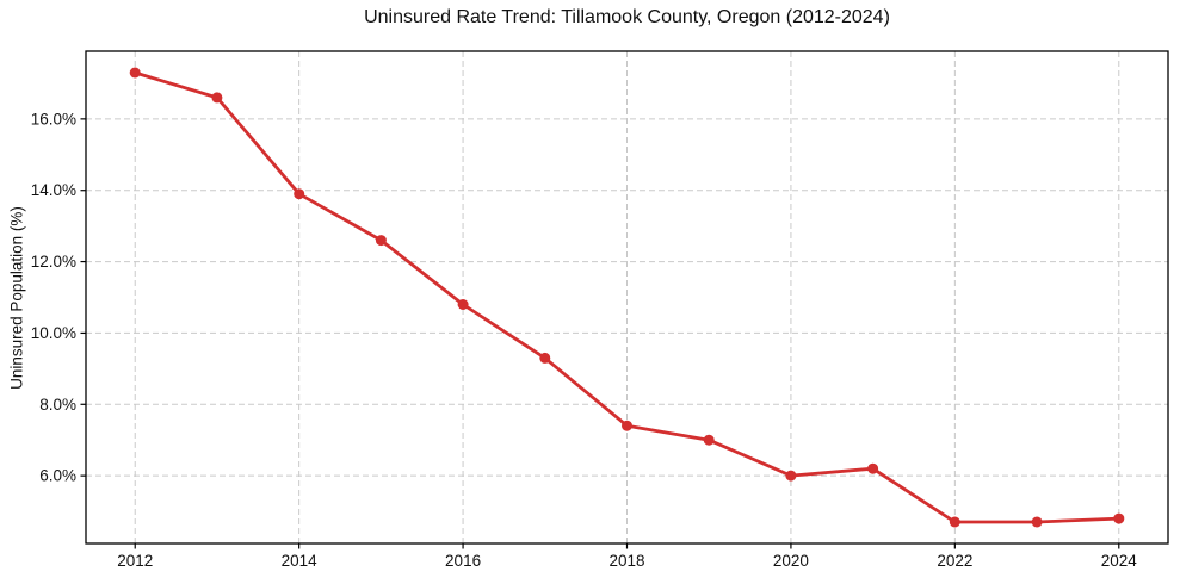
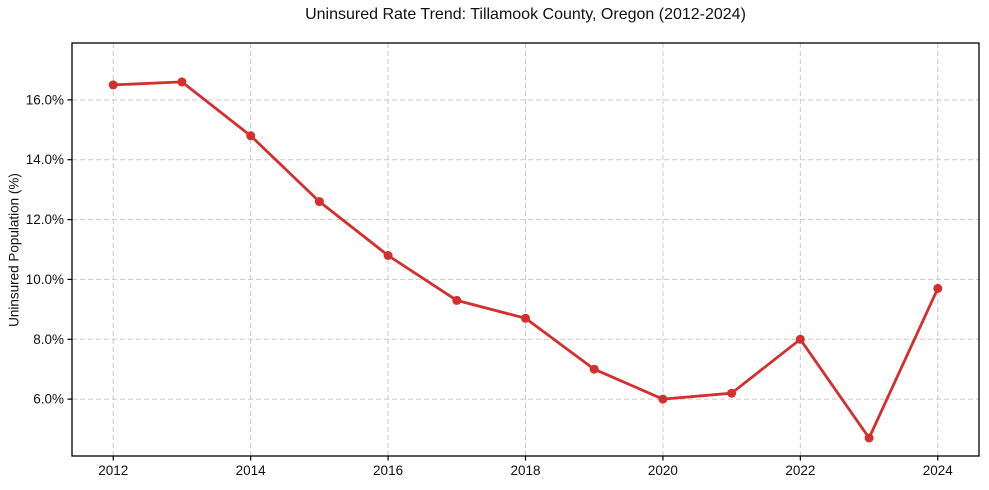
2012: 17.3% -> 16.5%
2014: 13.9% -> 14.8%
2018: 7.4% -> 8.7%
2022: 4.7% -> 8.0%
2024: 4.8% -> 9.7%
